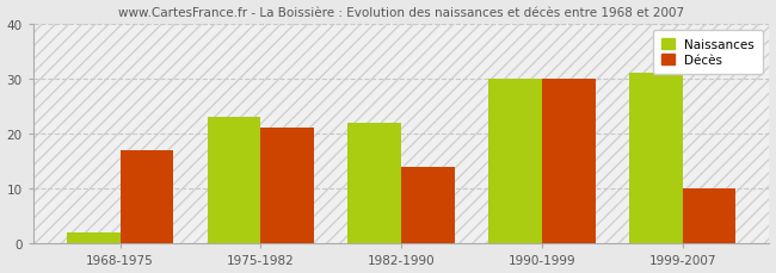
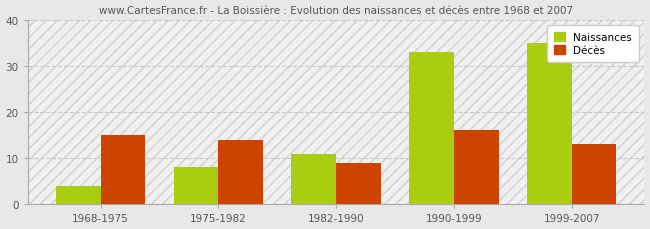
Naissances/1968-1975: 2 -> 4
Décès/1968-1975: 17 -> 15
Naissances/1975-1982: 23 -> 8
Décès/1975-1982: 21 -> 14
Naissances/1982-1990: 22 -> 11
Décès/1982-1990: 14 -> 9
Naissances/1990-1999: 30 -> 33
Décès/1990-1999: 30 -> 16
Naissances/1999-2007: 31 -> 35
Décès/1999-2007: 10 -> 13
